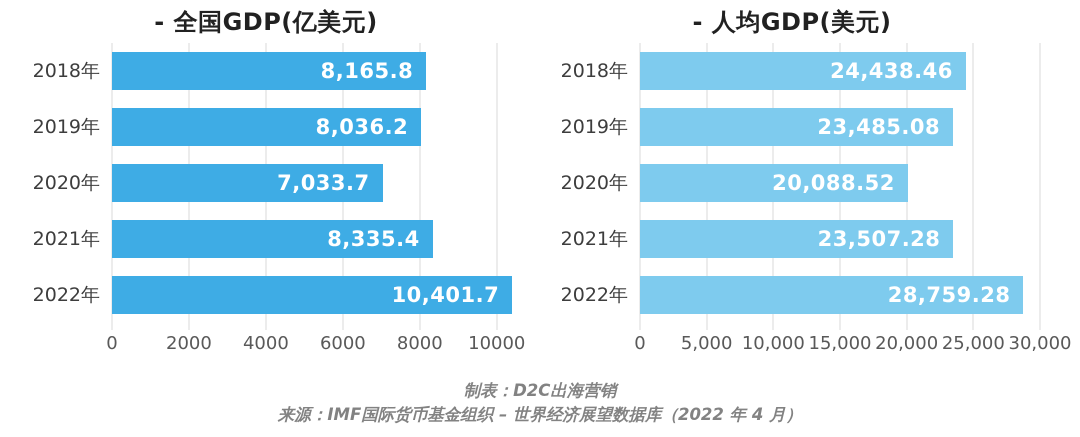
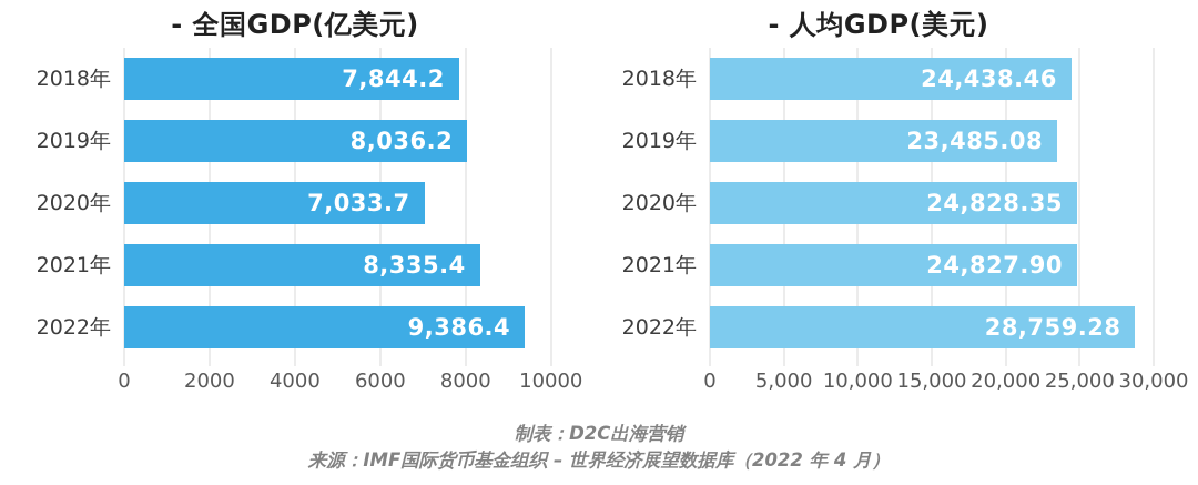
- 全国GDP(亿美元)/2018年: 8,165.8 -> 7,844.2
- 全国GDP(亿美元)/2022年: 10,401.7 -> 9,386.4
- 人均GDP(美元)/2020年: 20,088.52 -> 24,828.35
- 人均GDP(美元)/2021年: 23,507.28 -> 24,827.90
